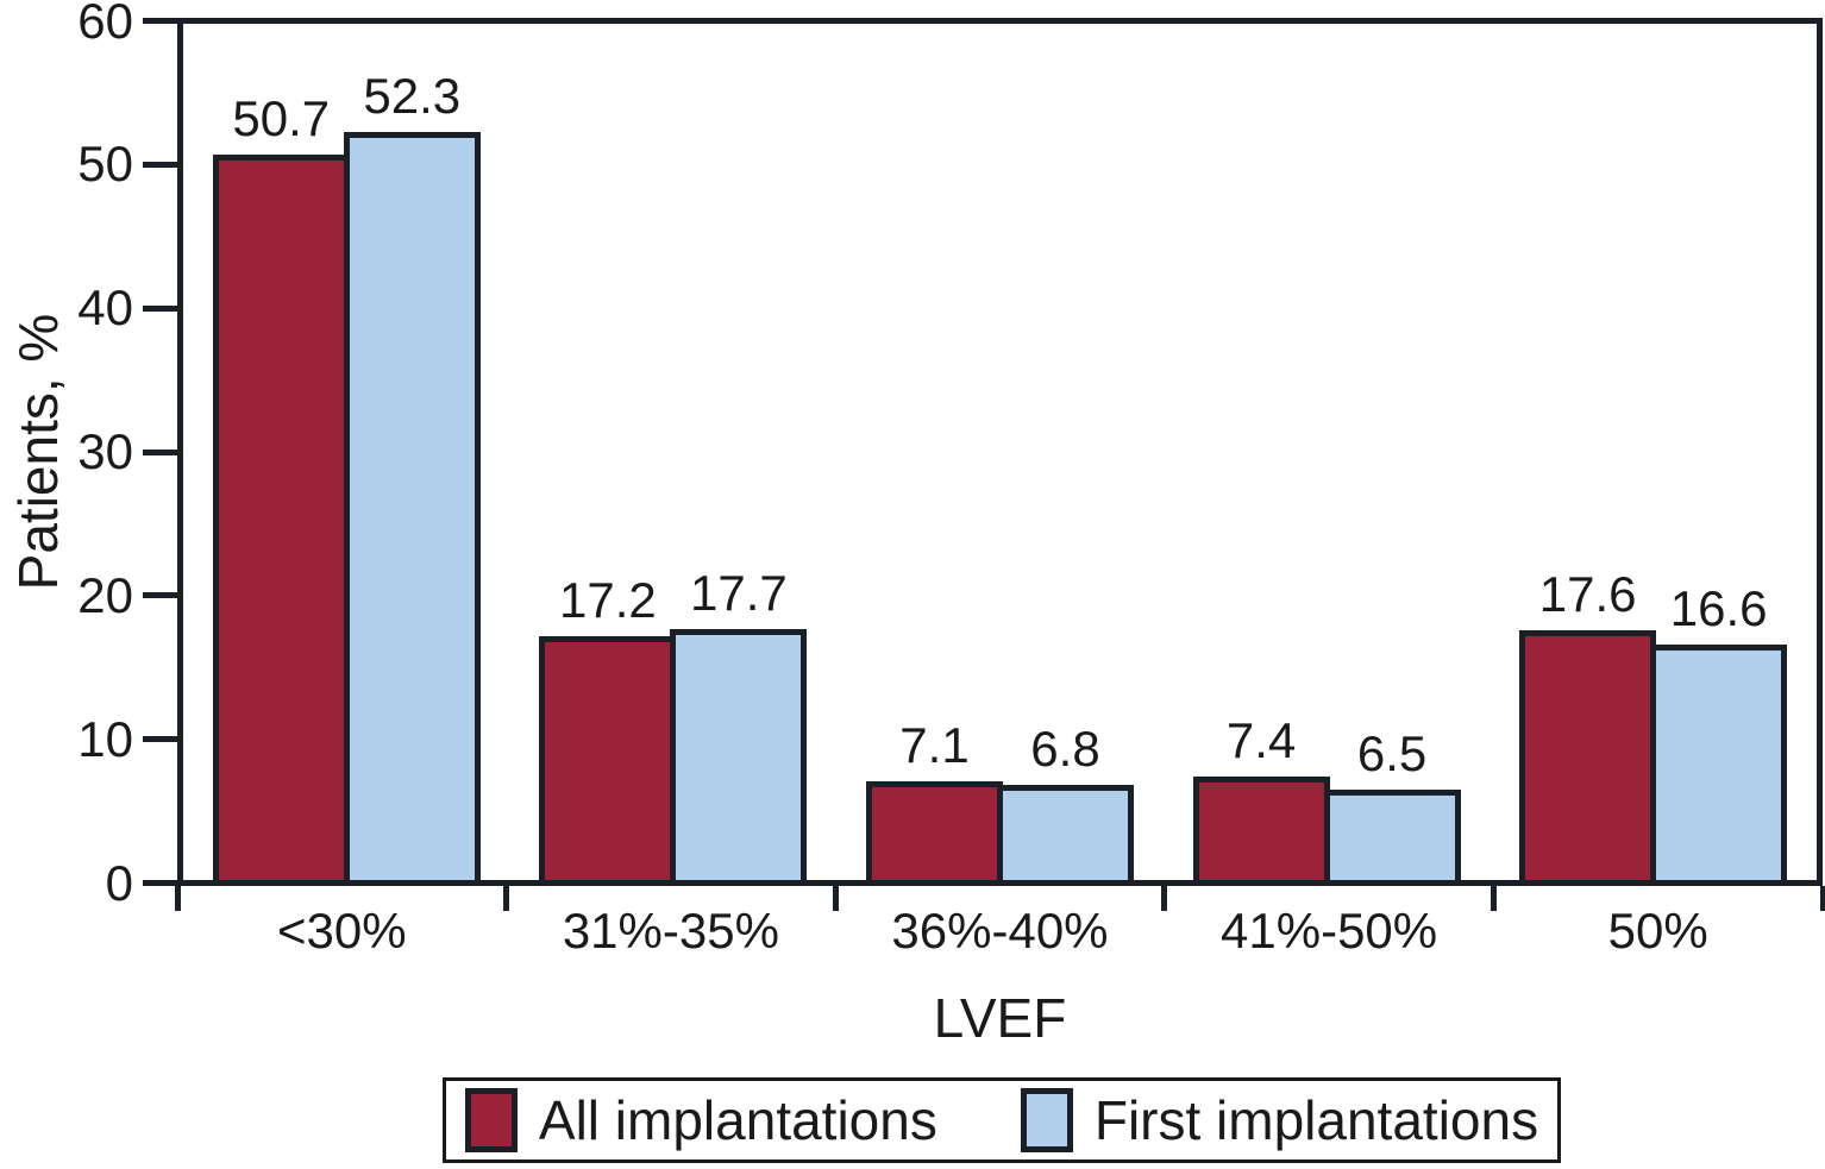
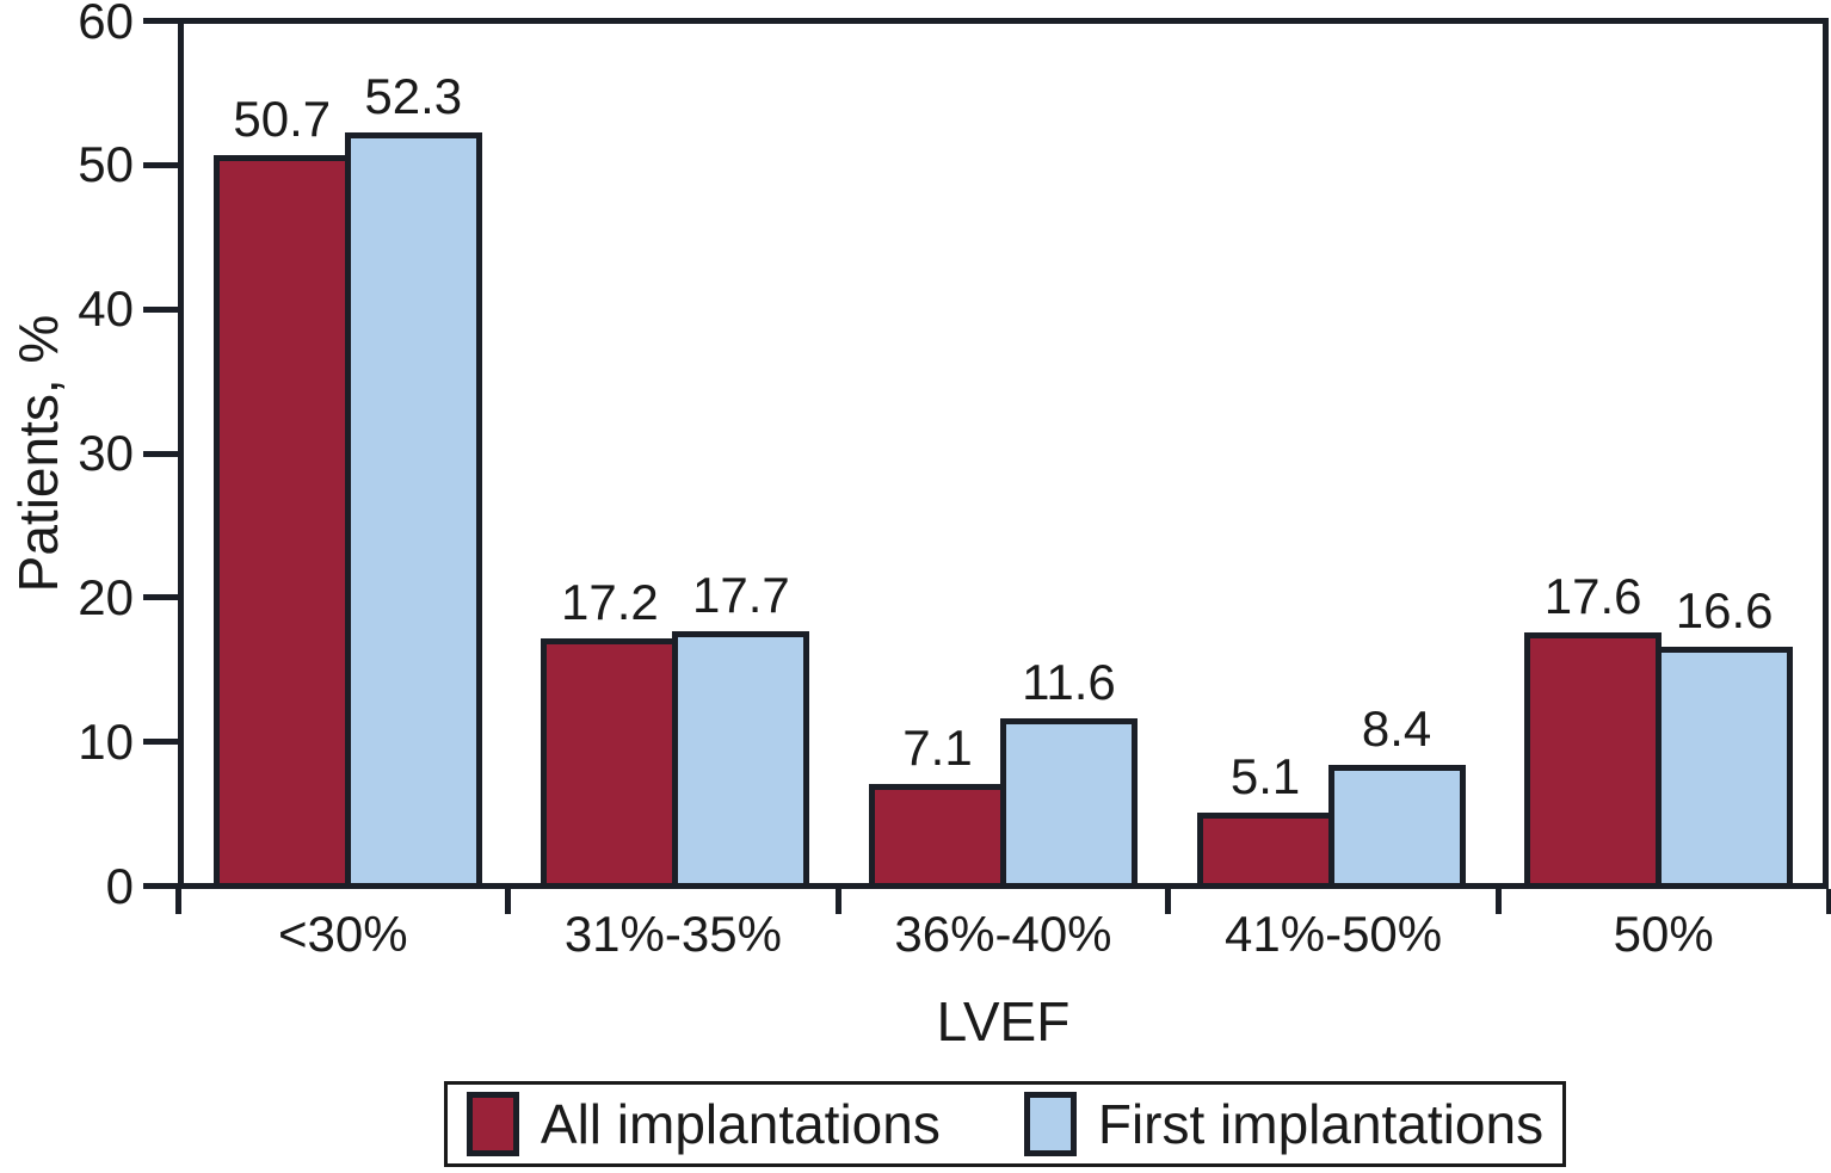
First implantations/36%-40%: 6.8 -> 11.6
All implantations/41%-50%: 7.4 -> 5.1
First implantations/41%-50%: 6.5 -> 8.4
